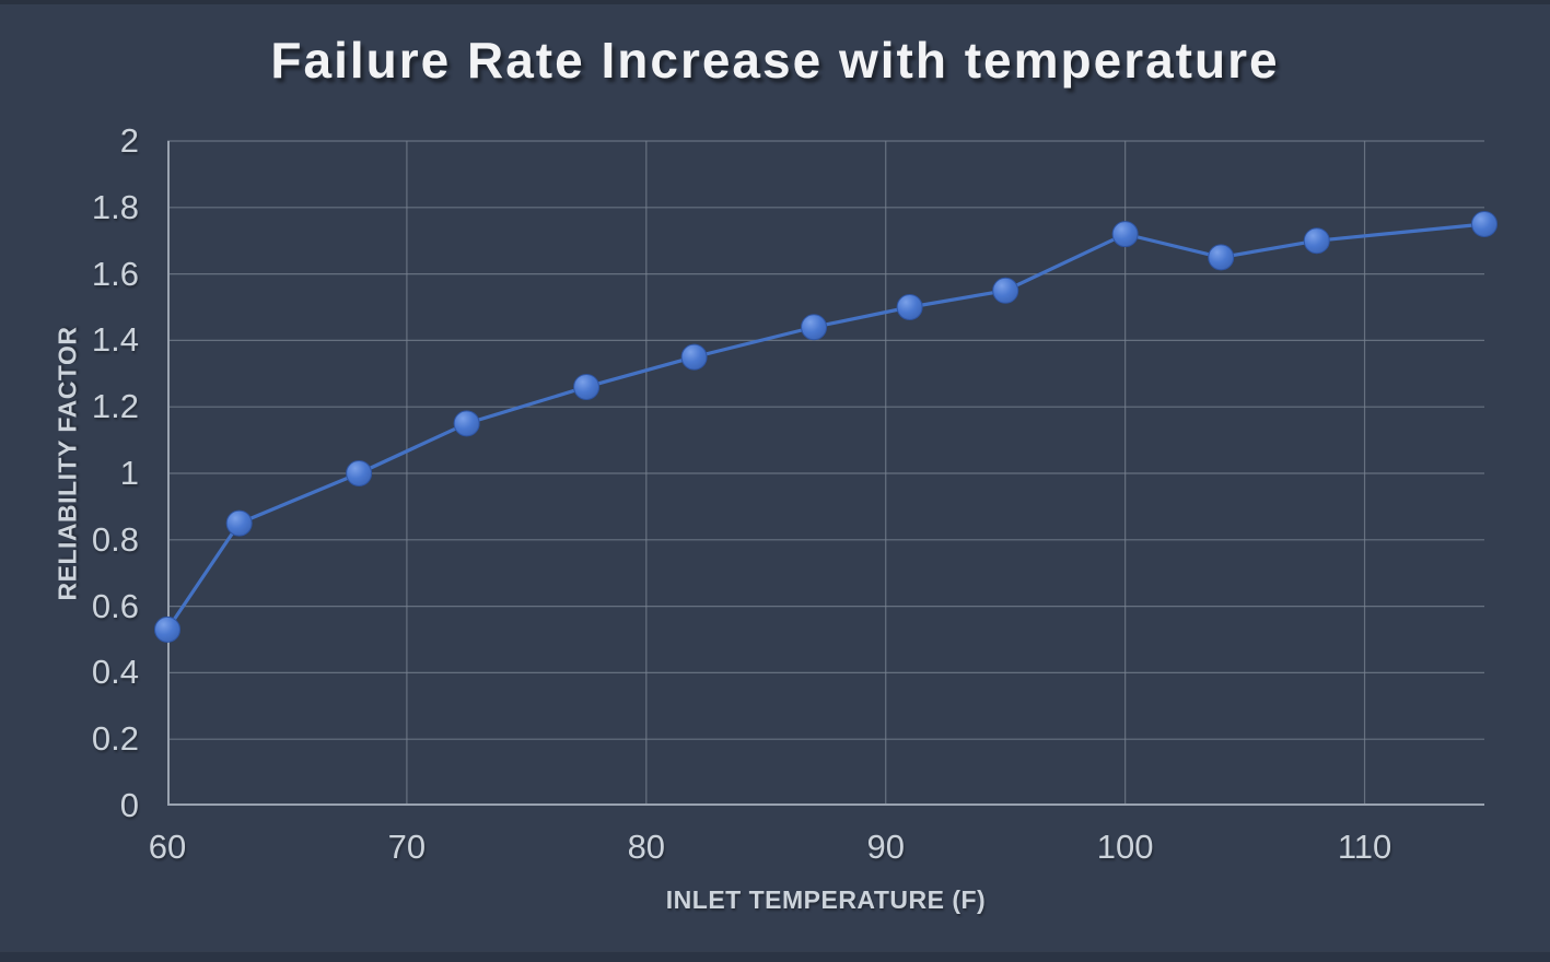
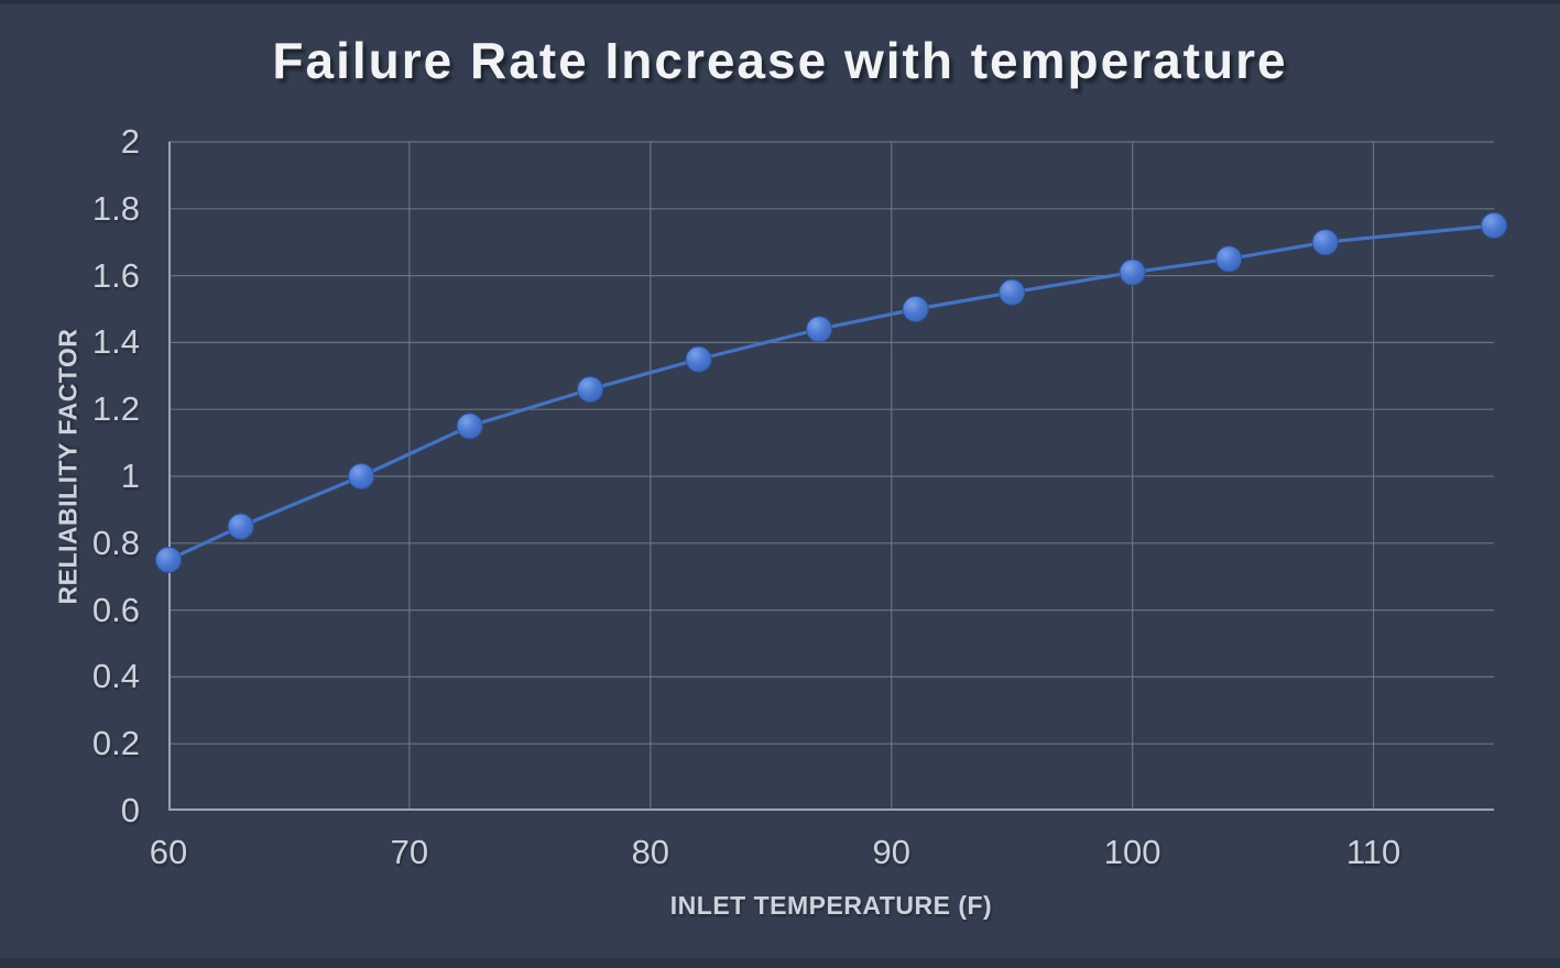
60: 0.53 -> 0.75
100: 1.72 -> 1.61
